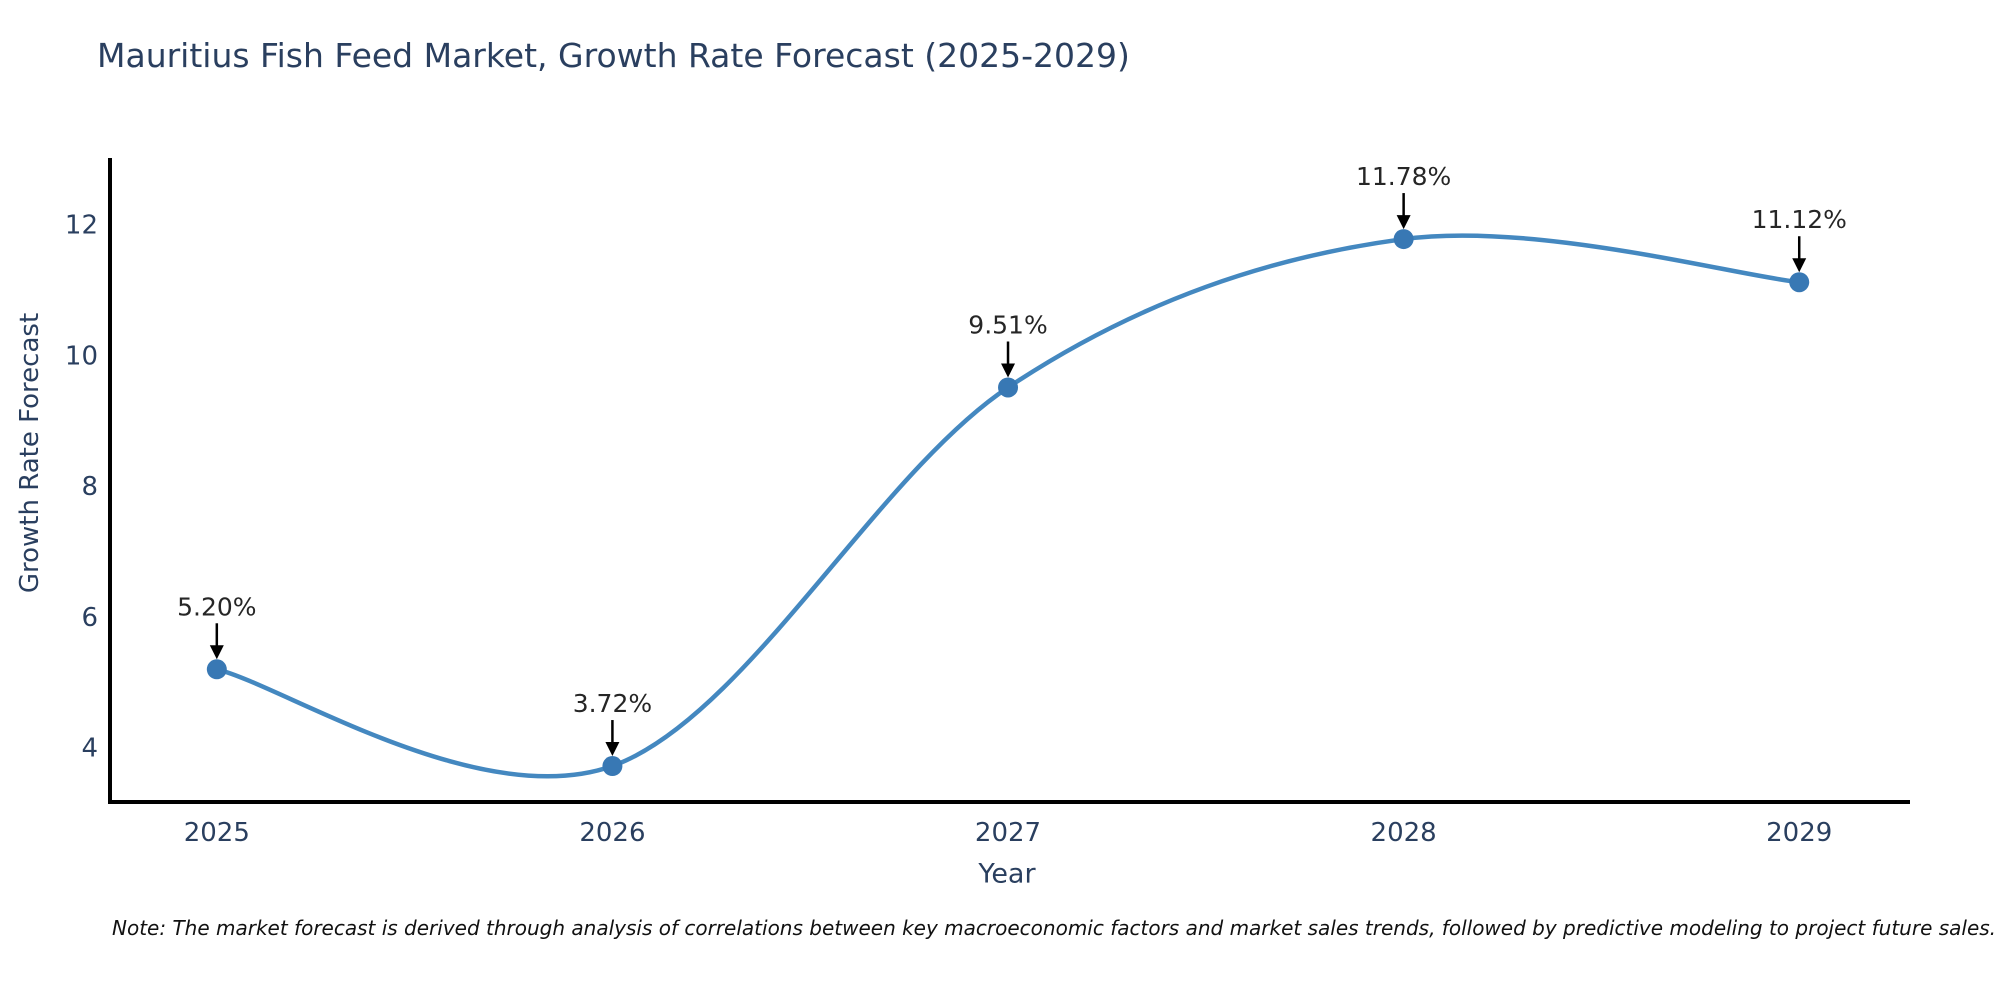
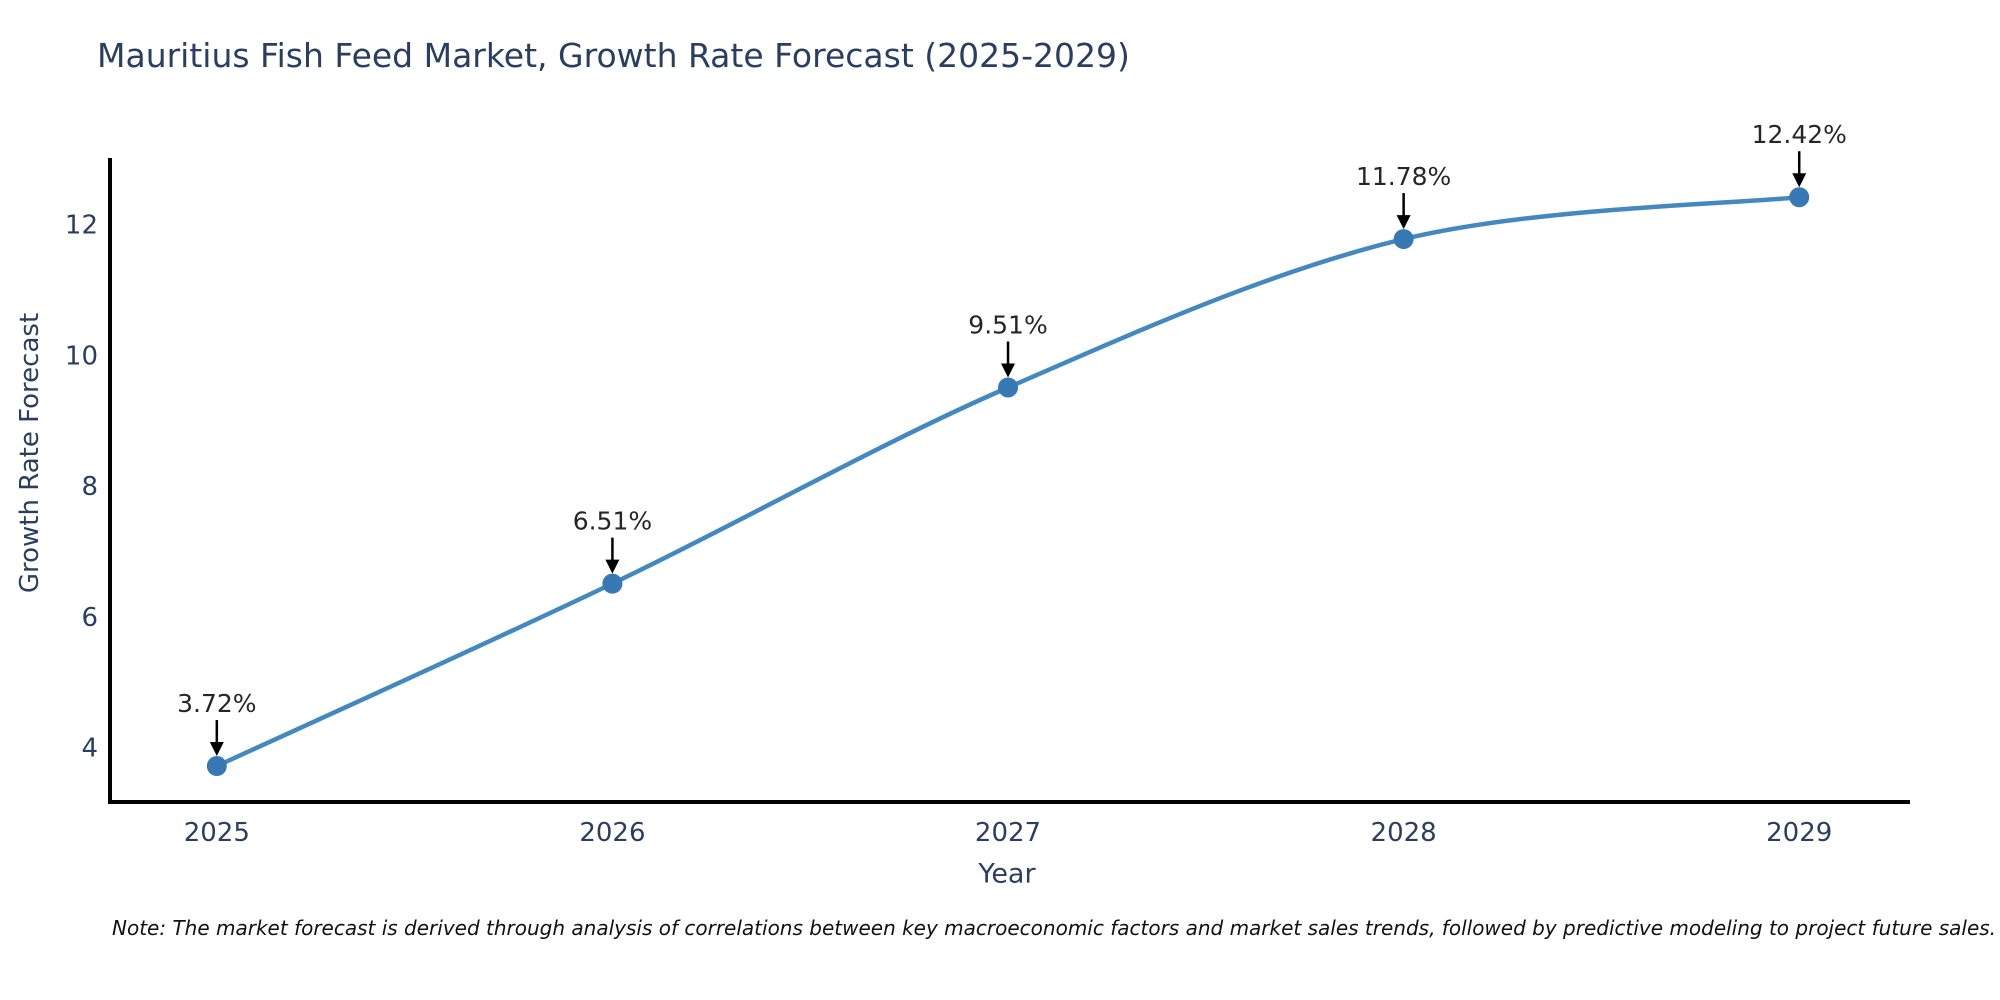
2025: 5.20% -> 3.72%
2026: 3.72% -> 6.51%
2029: 11.12% -> 12.42%
